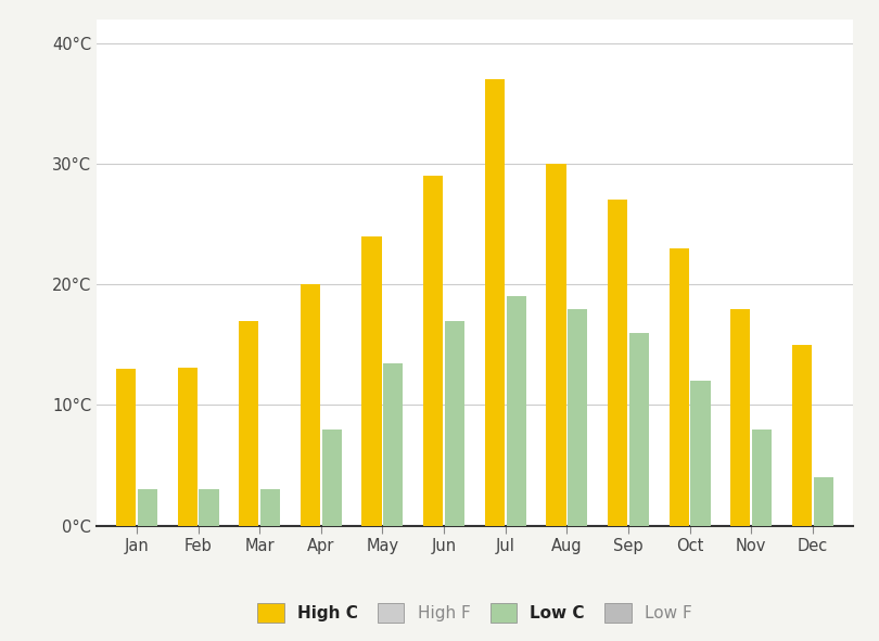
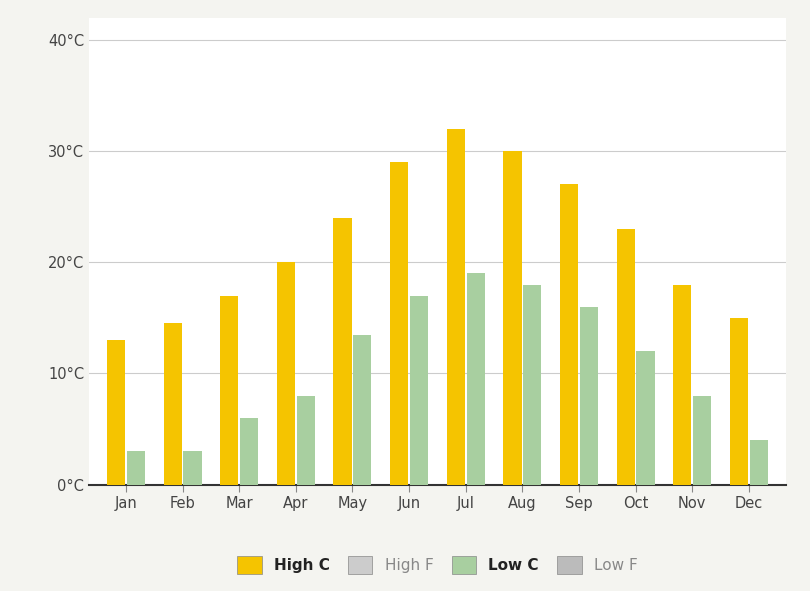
High C/Feb: 13.1°C -> 14.5°C
Low C/Mar: 3.0°C -> 6.0°C
High C/Jul: 37.0°C -> 32.0°C
